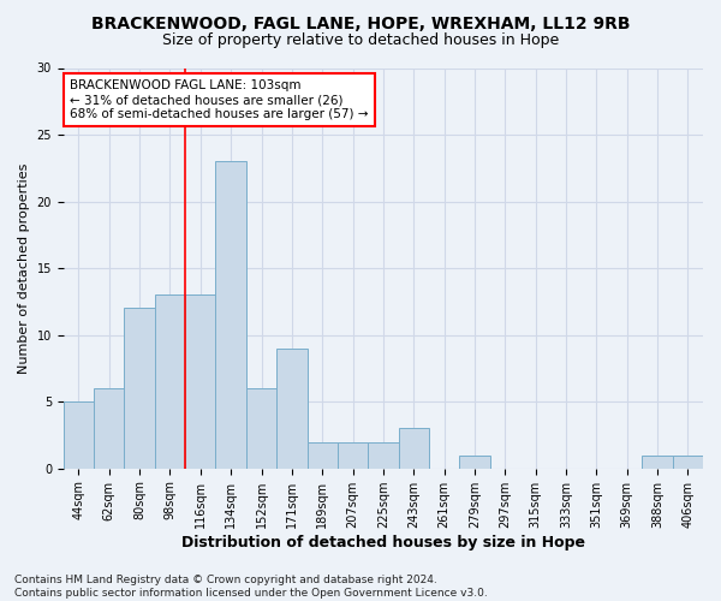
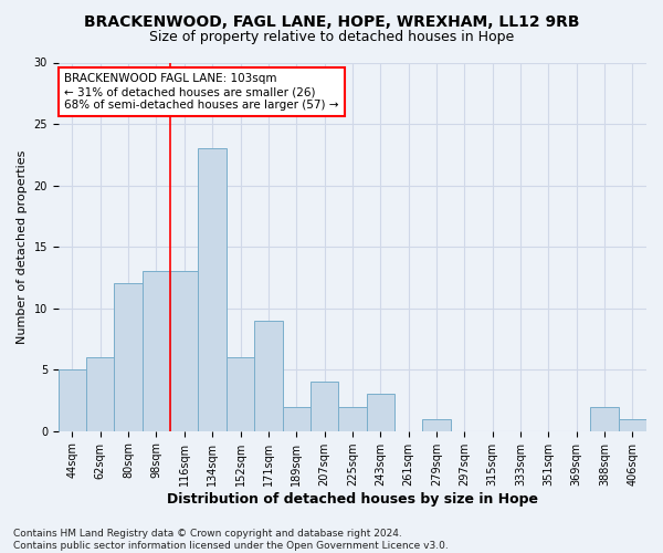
207sqm: 2 -> 4
388sqm: 1 -> 2
